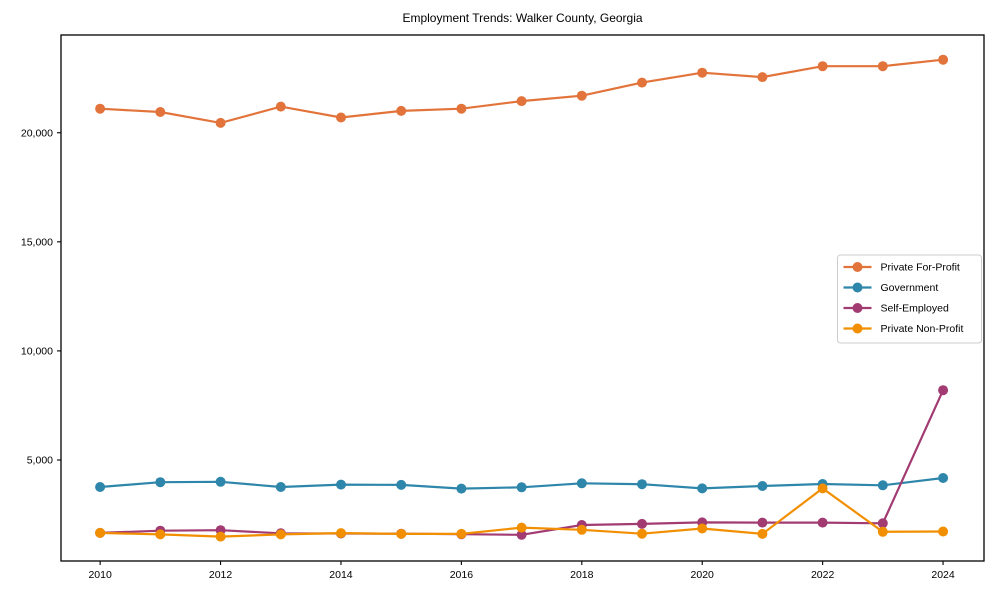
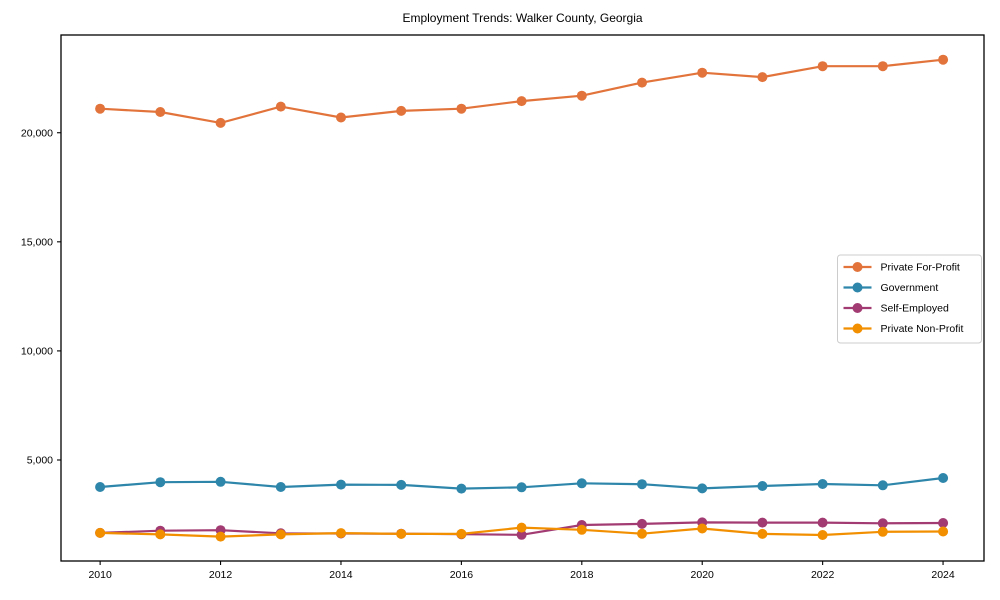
Private Non-Profit/2022: 3700 -> 1600
Self-Employed/2024: 8200 -> 2100
